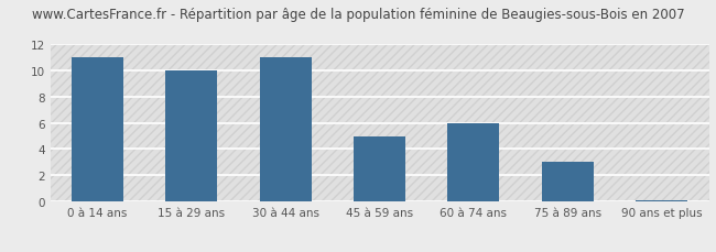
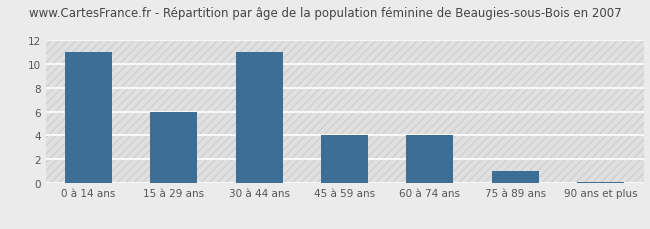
15 à 29 ans: 10.0 -> 6.0
45 à 59 ans: 5.0 -> 4.0
60 à 74 ans: 6.0 -> 4.0
75 à 89 ans: 3.0 -> 1.0
